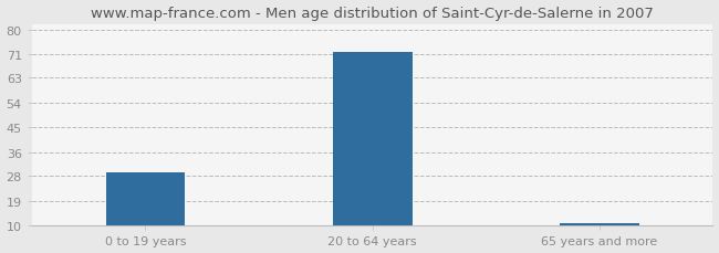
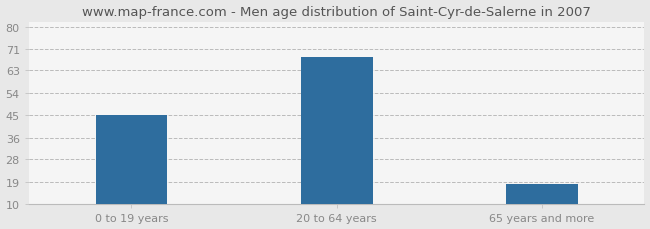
0 to 19 years: 29 -> 45
20 to 64 years: 72 -> 68
65 years and more: 11 -> 18
